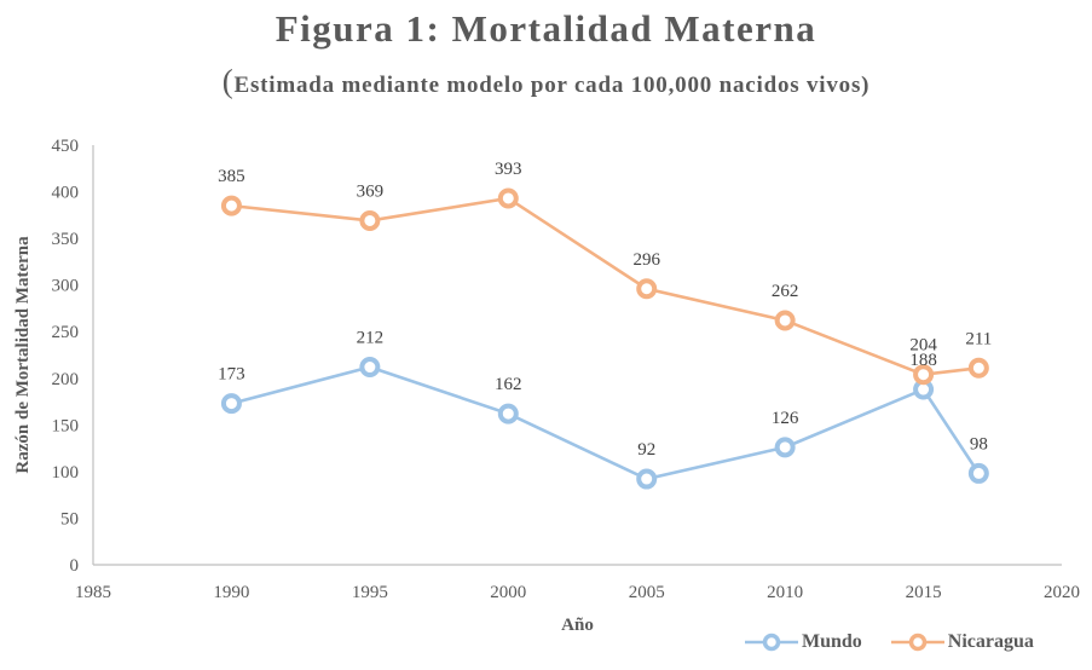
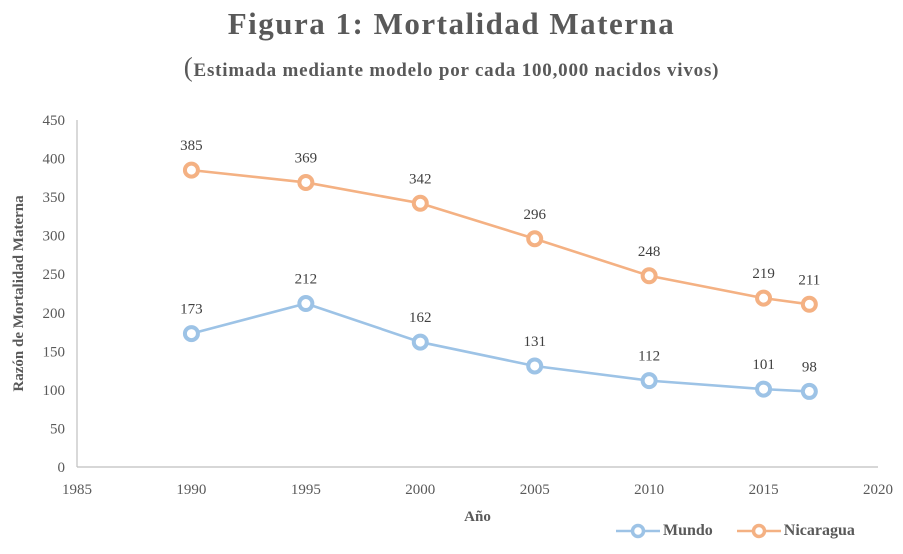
Nicaragua/2000: 393 -> 342
Mundo/2005: 92 -> 131
Mundo/2010: 126 -> 112
Nicaragua/2010: 262 -> 248
Mundo/2015: 188 -> 101
Nicaragua/2015: 204 -> 219
